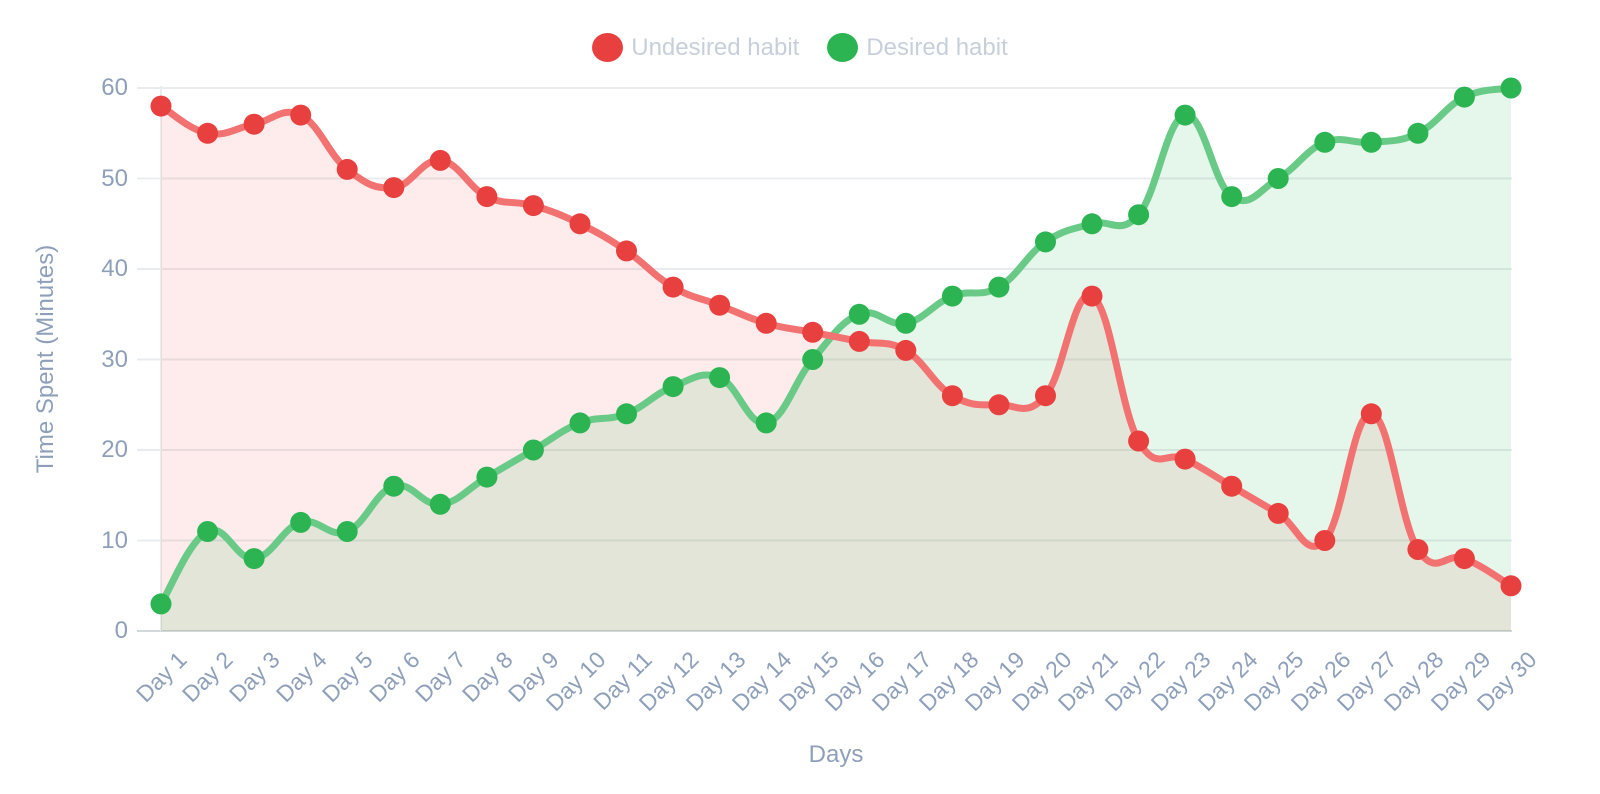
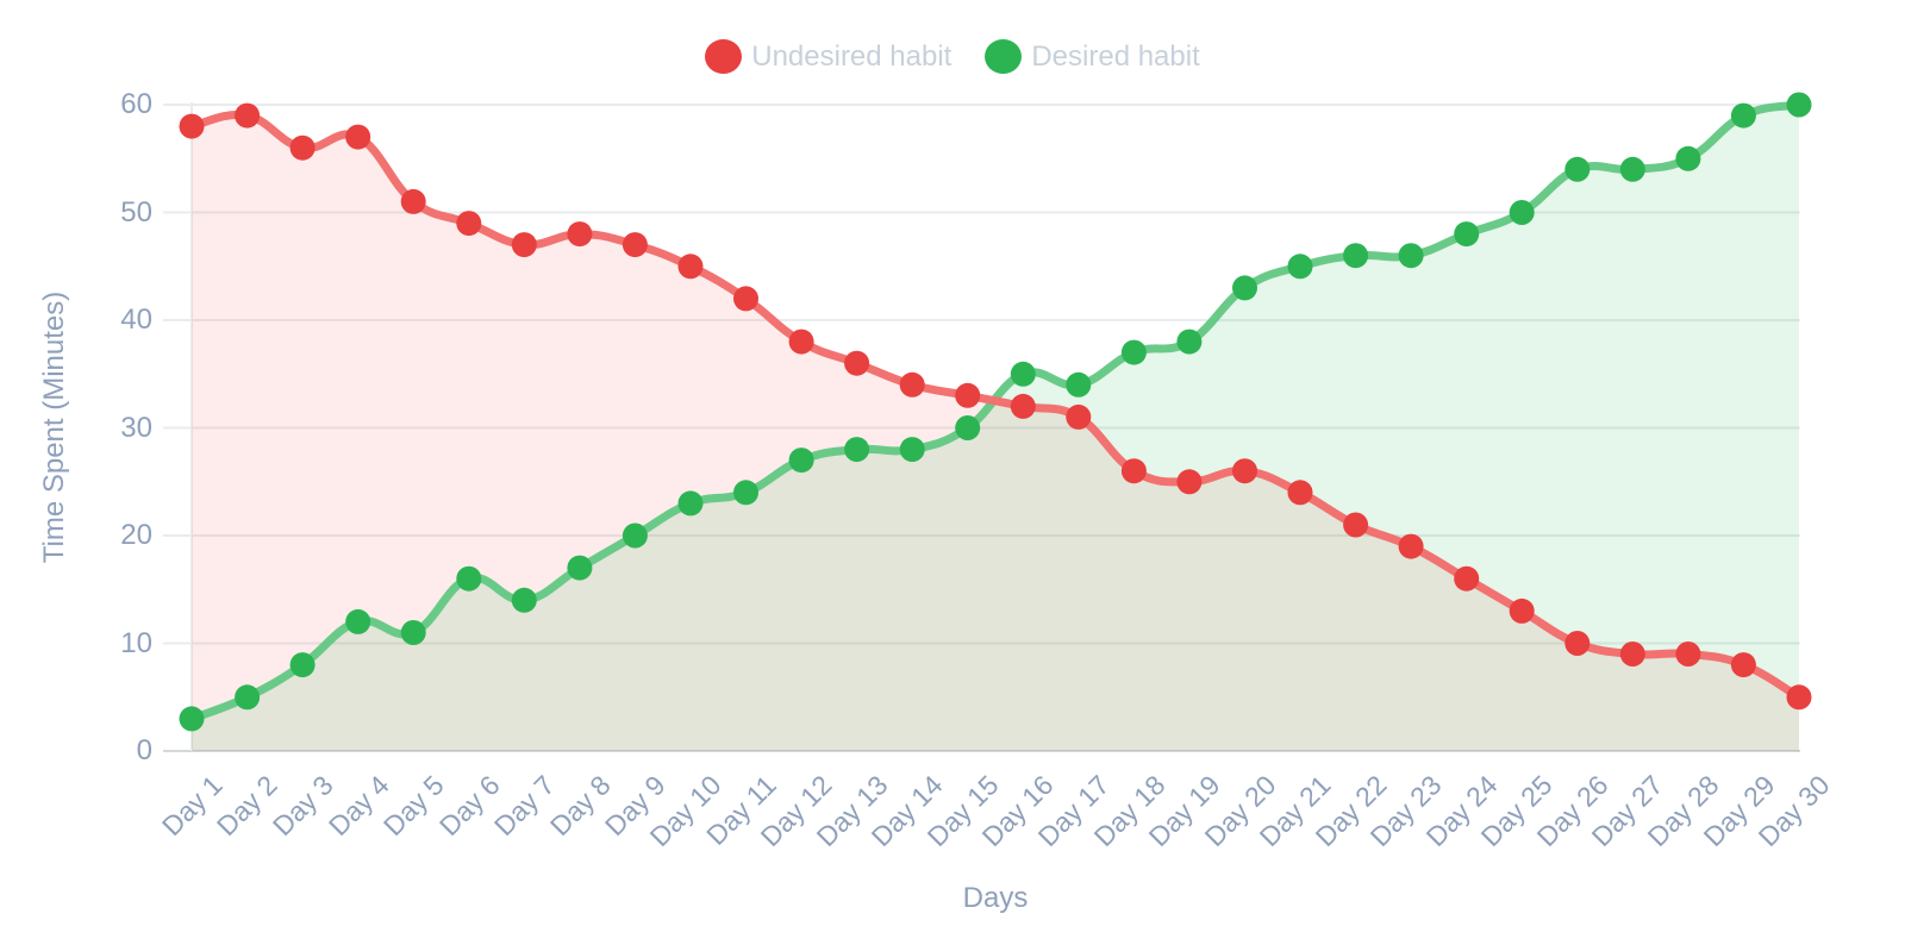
Undesired habit/Day 2: 55 -> 59
Desired habit/Day 2: 11 -> 5
Undesired habit/Day 7: 52 -> 47
Desired habit/Day 14: 23 -> 28
Undesired habit/Day 21: 37 -> 24
Desired habit/Day 23: 57 -> 46
Undesired habit/Day 27: 24 -> 9
